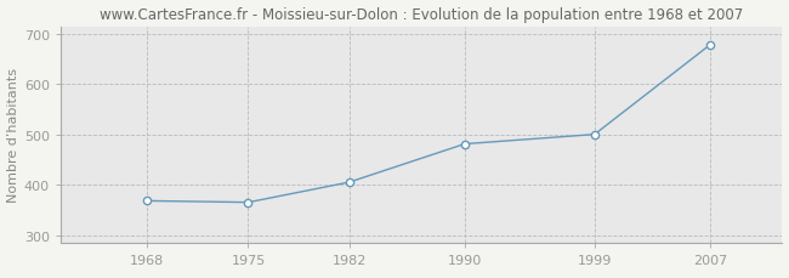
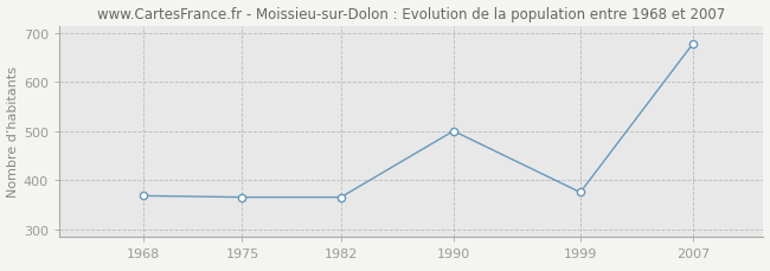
1982: 405 -> 365
1990: 481 -> 500
1999: 500 -> 375
